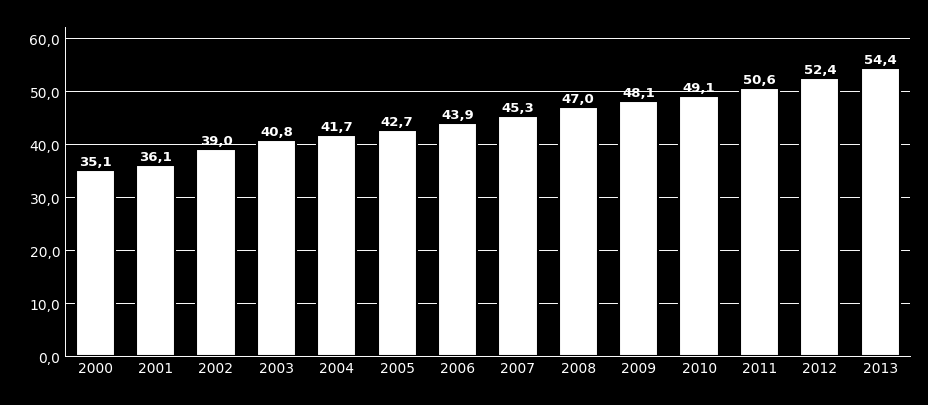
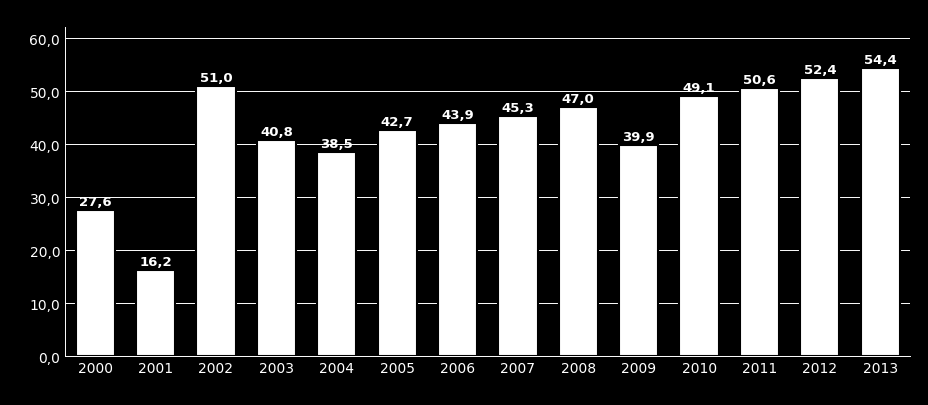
2000: 35,1 -> 27,6
2001: 36,1 -> 16,2
2002: 39,0 -> 51,0
2004: 41,7 -> 38,5
2009: 48,1 -> 39,9
